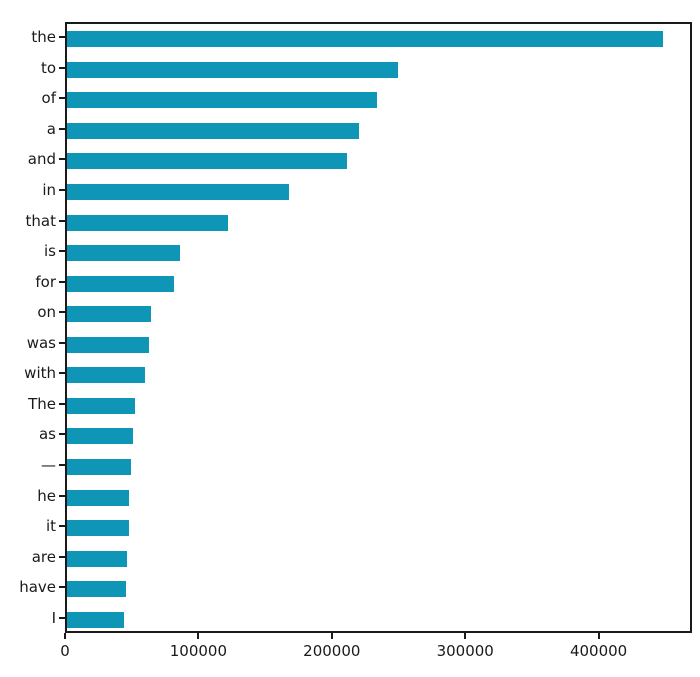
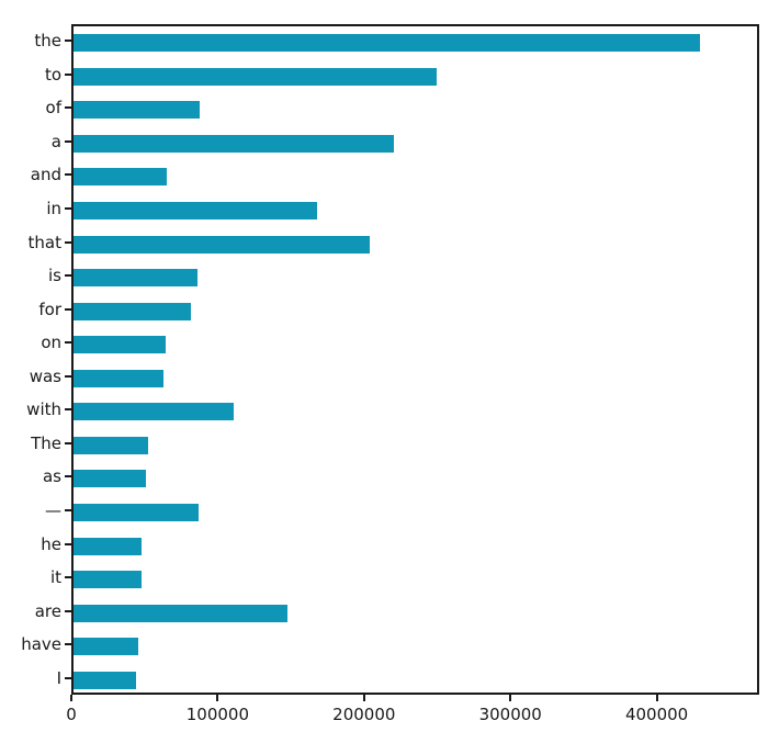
the: 450000 -> 431000
of: 234000 -> 87000
and: 211000 -> 64000
that: 122000 -> 204000
with: 58000 -> 110000
—: 48000 -> 86000
are: 45000 -> 147000
